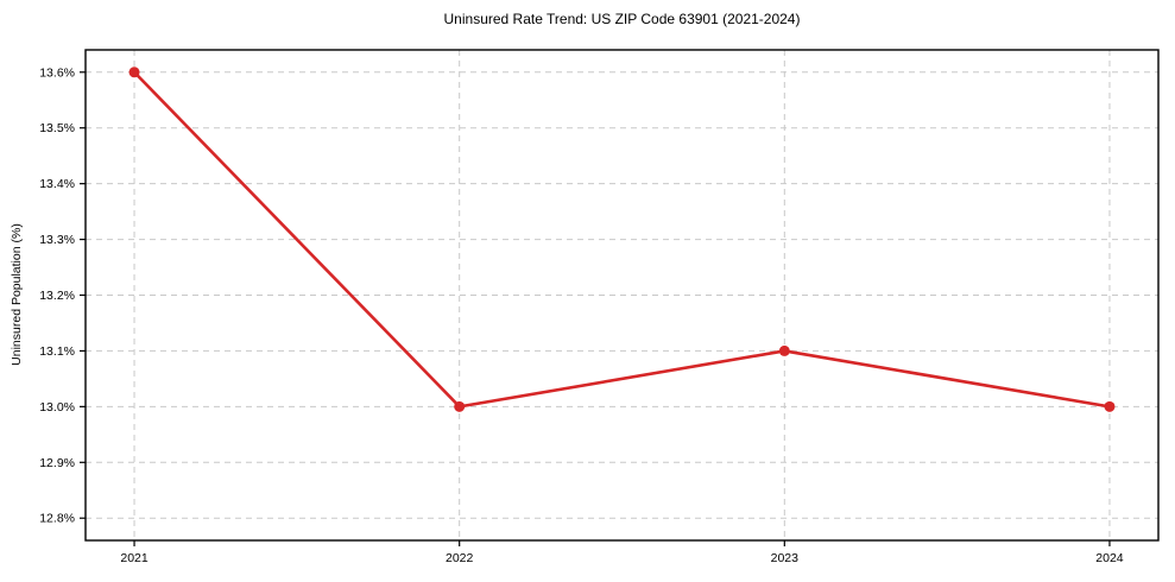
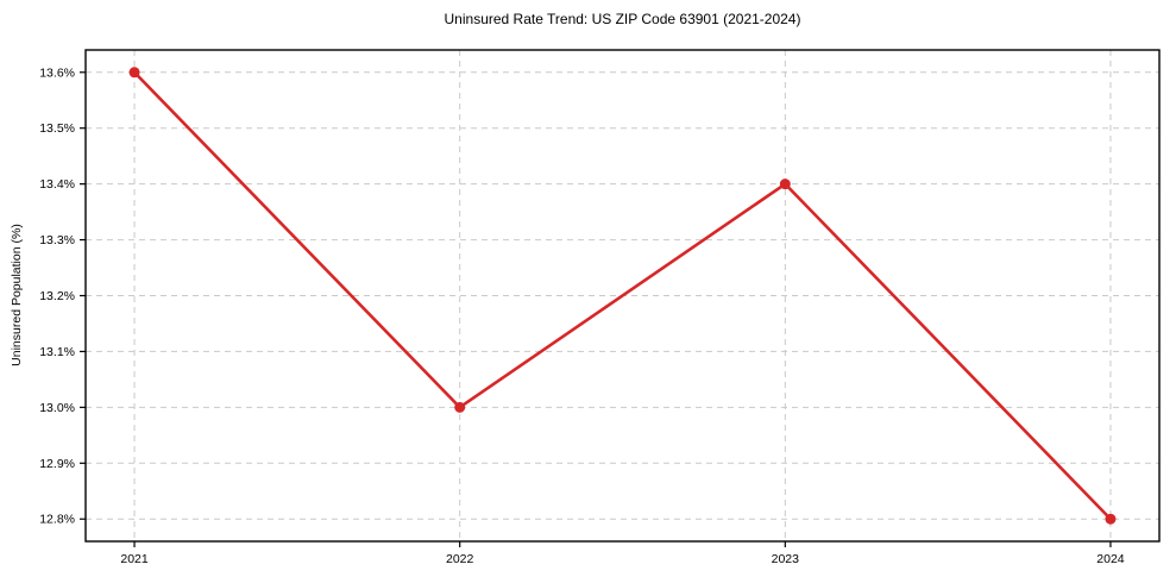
2023: 13.1% -> 13.4%
2024: 13.0% -> 12.8%
